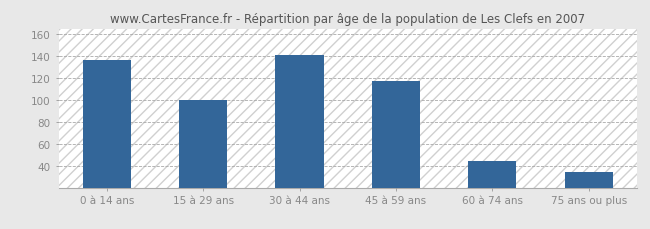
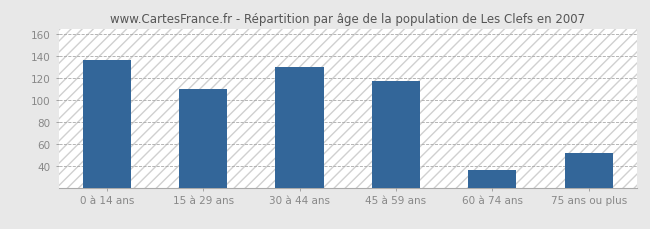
15 à 29 ans: 100 -> 110
30 à 44 ans: 141 -> 130
60 à 74 ans: 44 -> 36
75 ans ou plus: 34 -> 52
